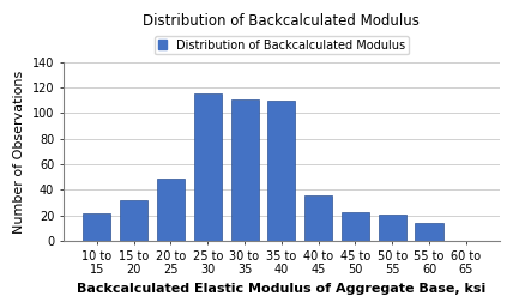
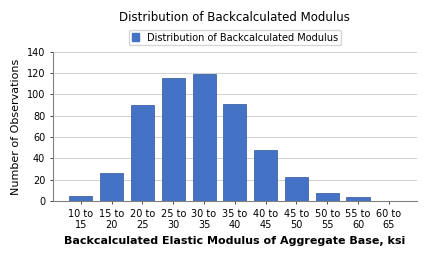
10 to 15: 22 -> 5
15 to 20: 32 -> 26
20 to 25: 49 -> 90
30 to 35: 111 -> 119
35 to 40: 110 -> 91
40 to 45: 36 -> 48
50 to 55: 21 -> 8
55 to 60: 14 -> 4
